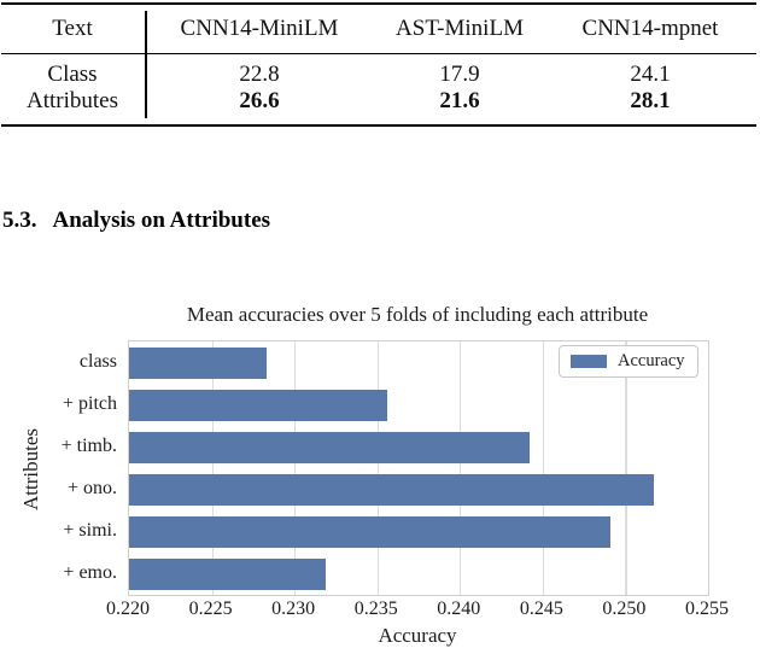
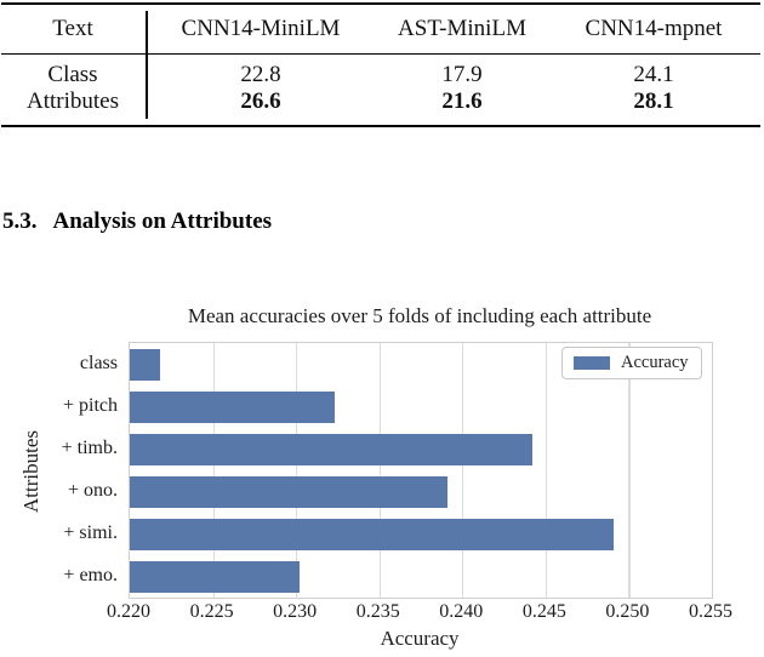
class: 0.2283 -> 0.2218
+ pitch: 0.2356 -> 0.2323
+ ono.: 0.2517 -> 0.2391
+ emo.: 0.2319 -> 0.2302
